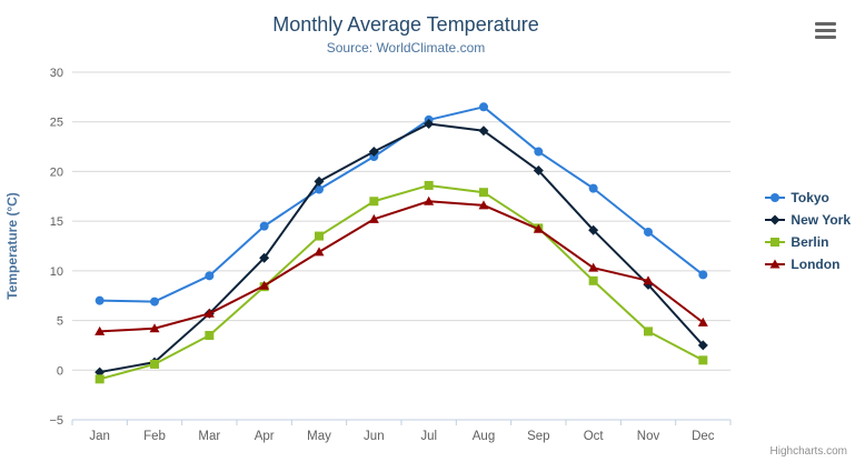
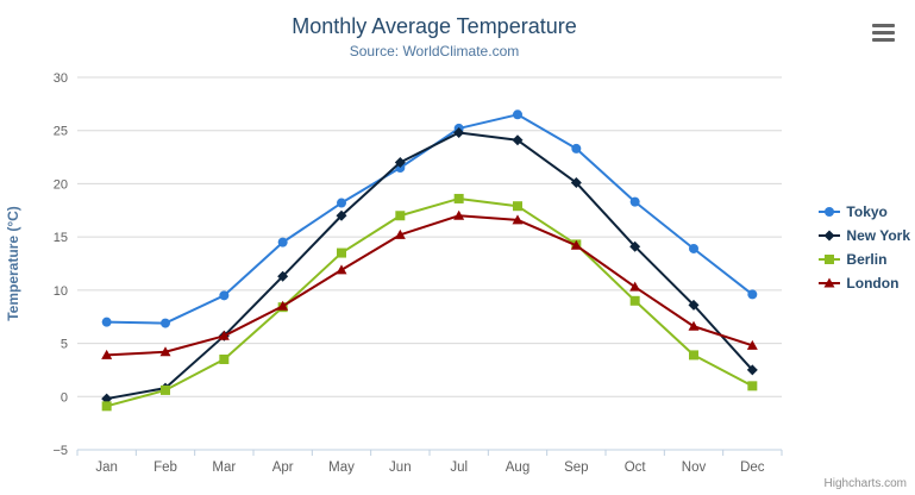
New York/May: 19 -> 17
Tokyo/Sep: 22 -> 23
London/Nov: 9 -> 7
